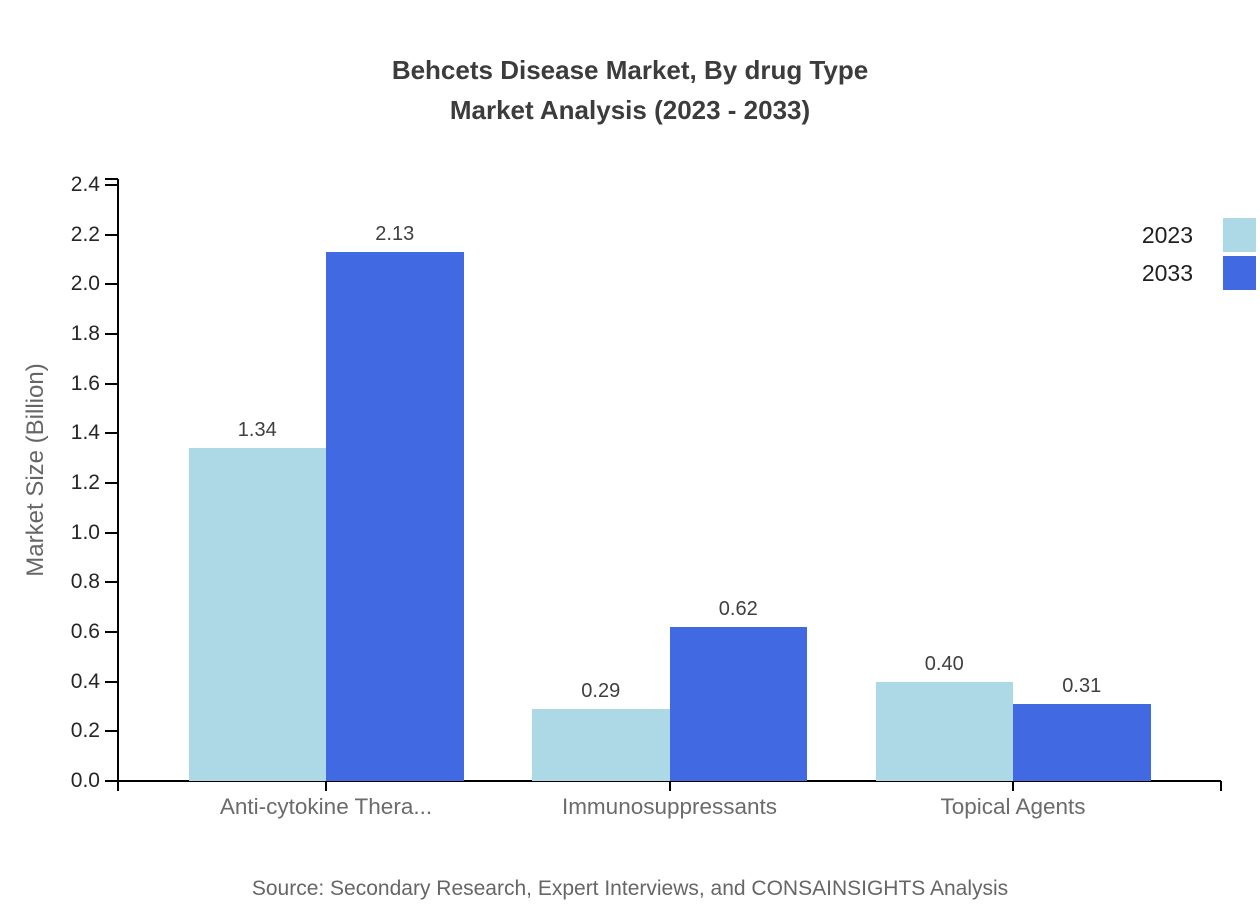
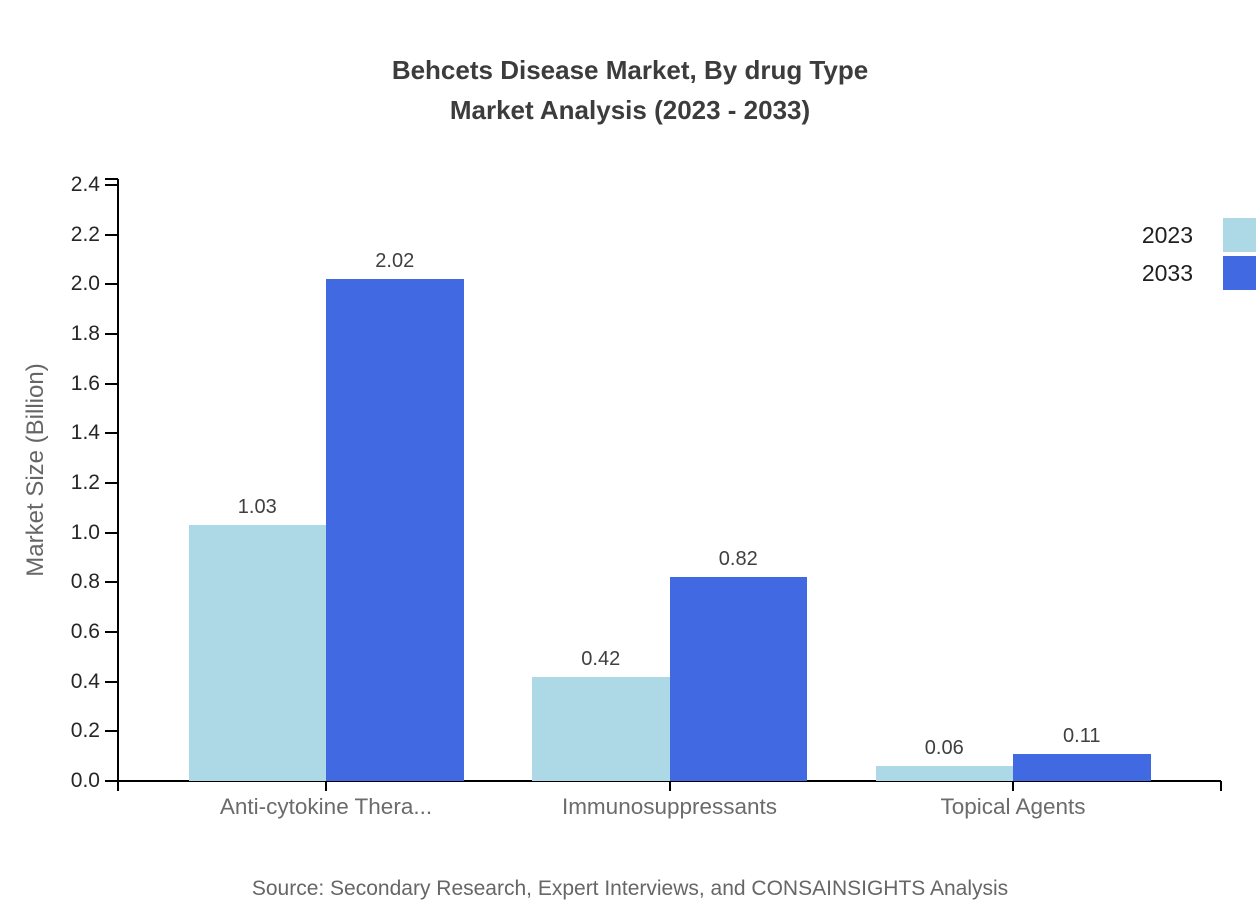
2023/Anti-cytokine Thera...: 1.34 -> 1.03
2033/Anti-cytokine Thera...: 2.13 -> 2.02
2023/Immunosuppressants: 0.29 -> 0.42
2033/Immunosuppressants: 0.62 -> 0.82
2023/Topical Agents: 0.40 -> 0.06
2033/Topical Agents: 0.31 -> 0.11
